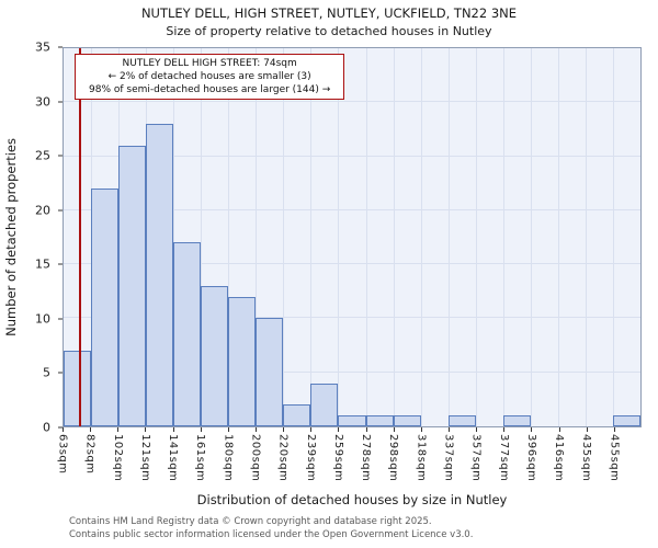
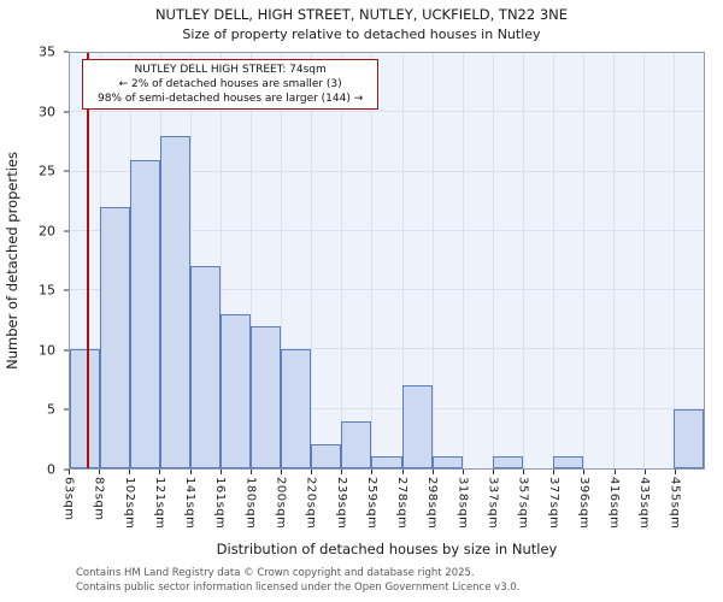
63sqm: 7 -> 10
278sqm: 1 -> 7
455sqm: 1 -> 5
